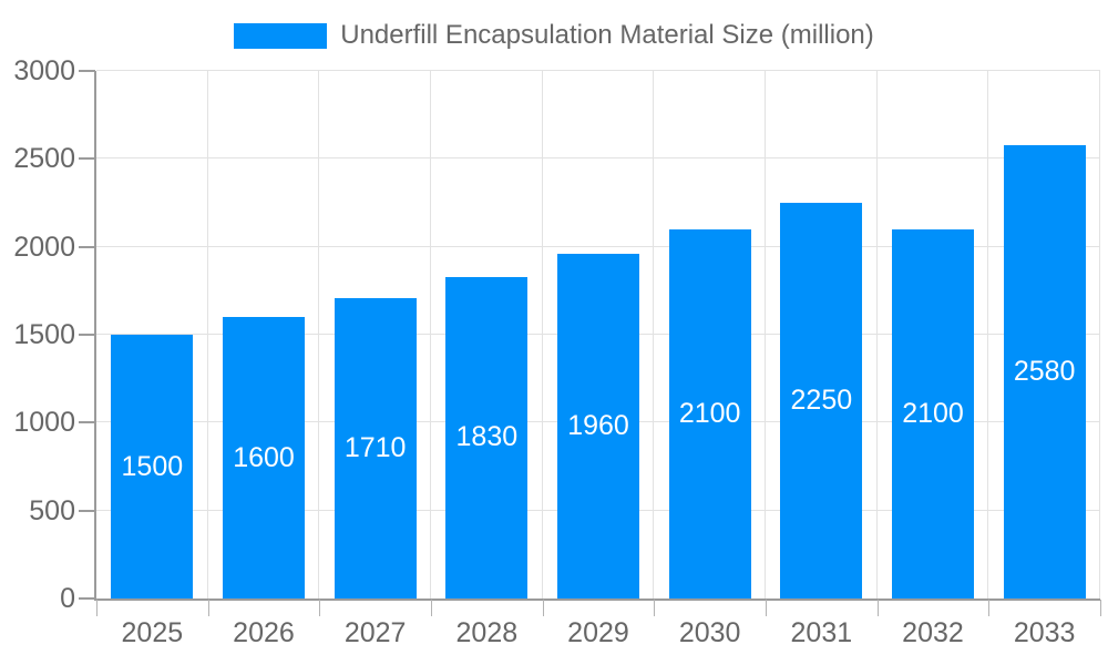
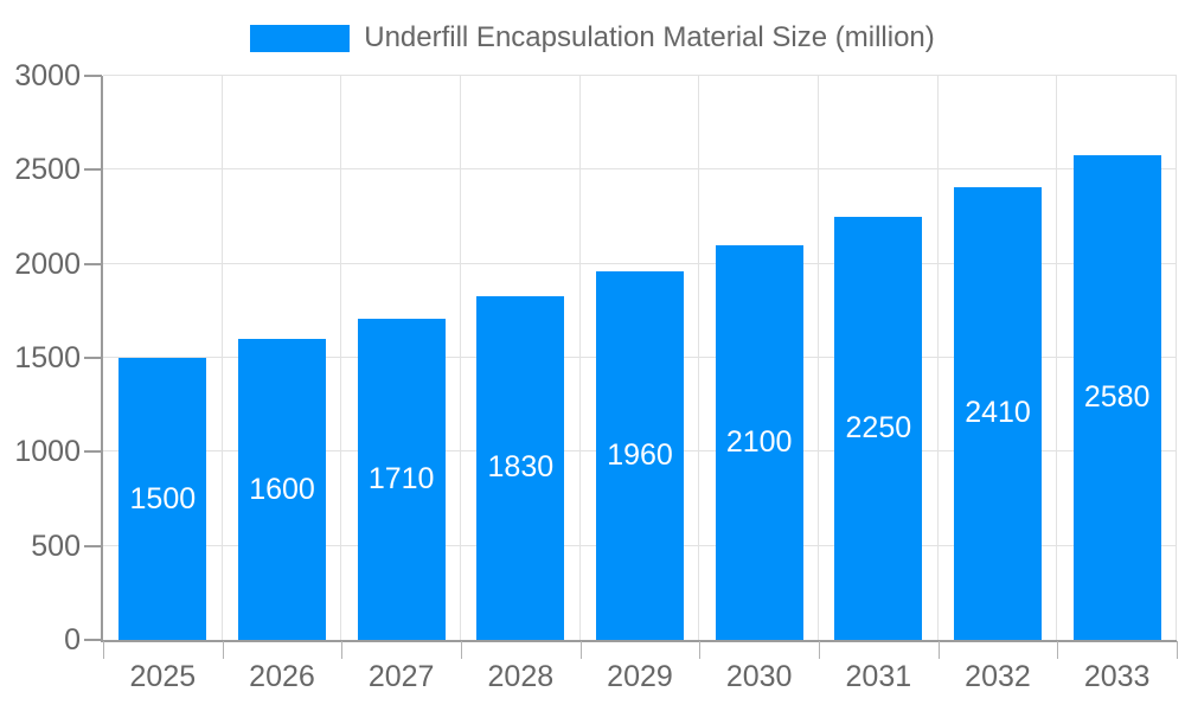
2032: 2100 -> 2410
